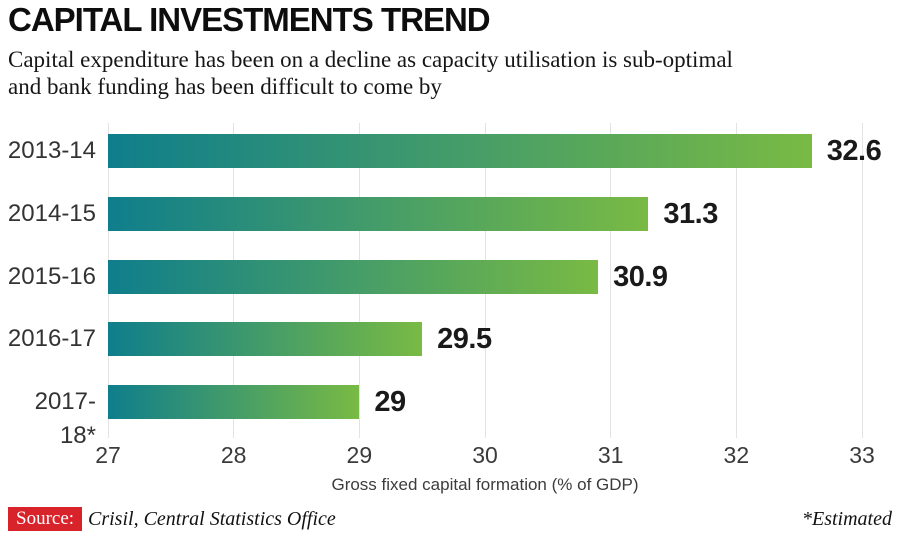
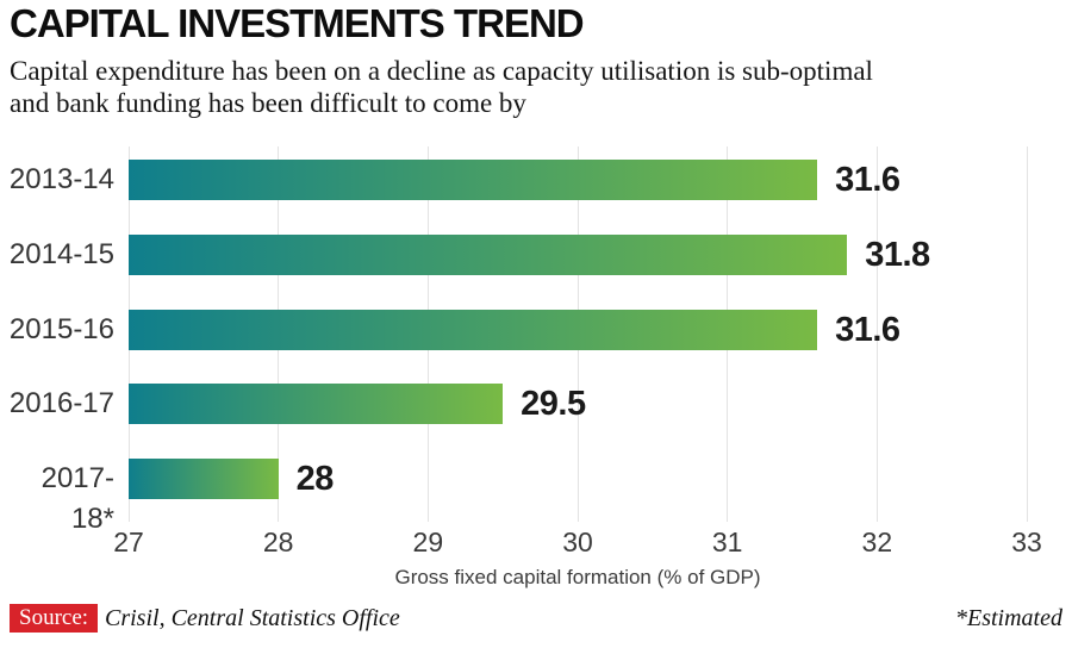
2013-14: 32.6 -> 31.6
2014-15: 31.3 -> 31.8
2015-16: 30.9 -> 31.6
2017-18*: 29 -> 28
